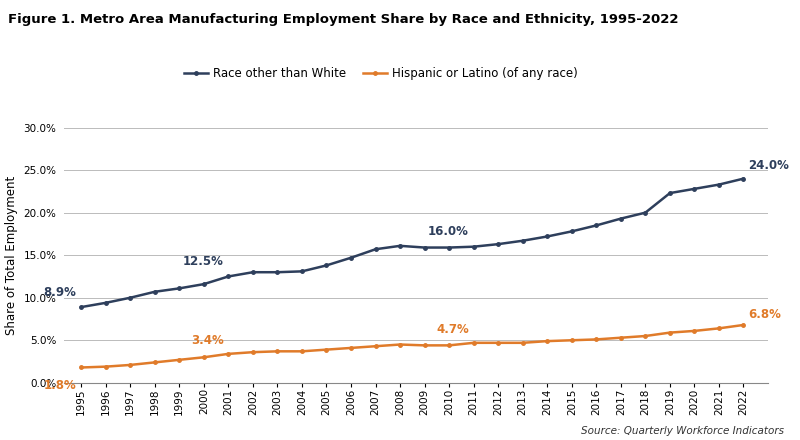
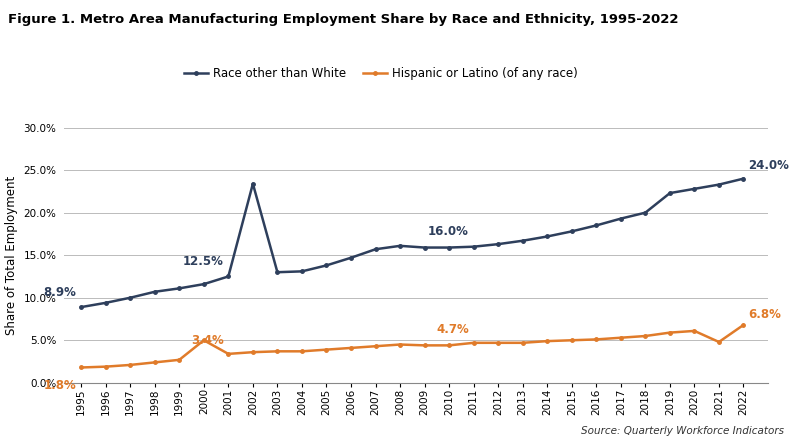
Hispanic or Latino (of any race)/2000: 3.0% -> 5.0%
Race other than White/2002: 13.0% -> 23.4%
Hispanic or Latino (of any race)/2021: 6.4% -> 4.8%
